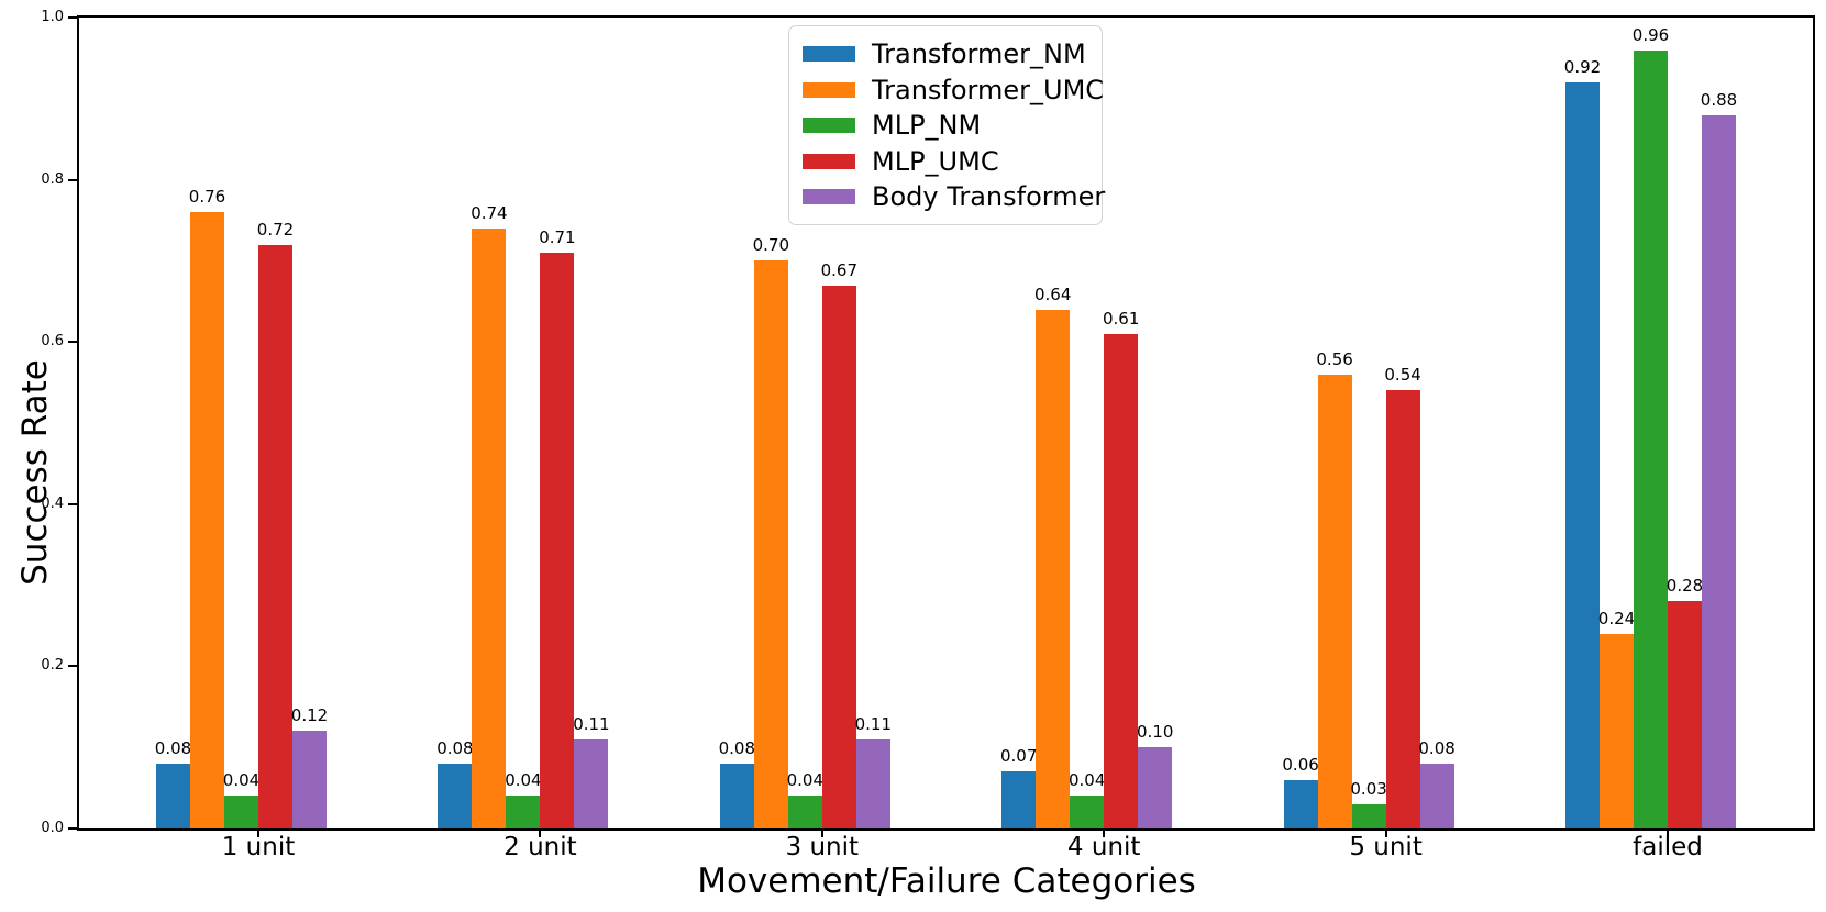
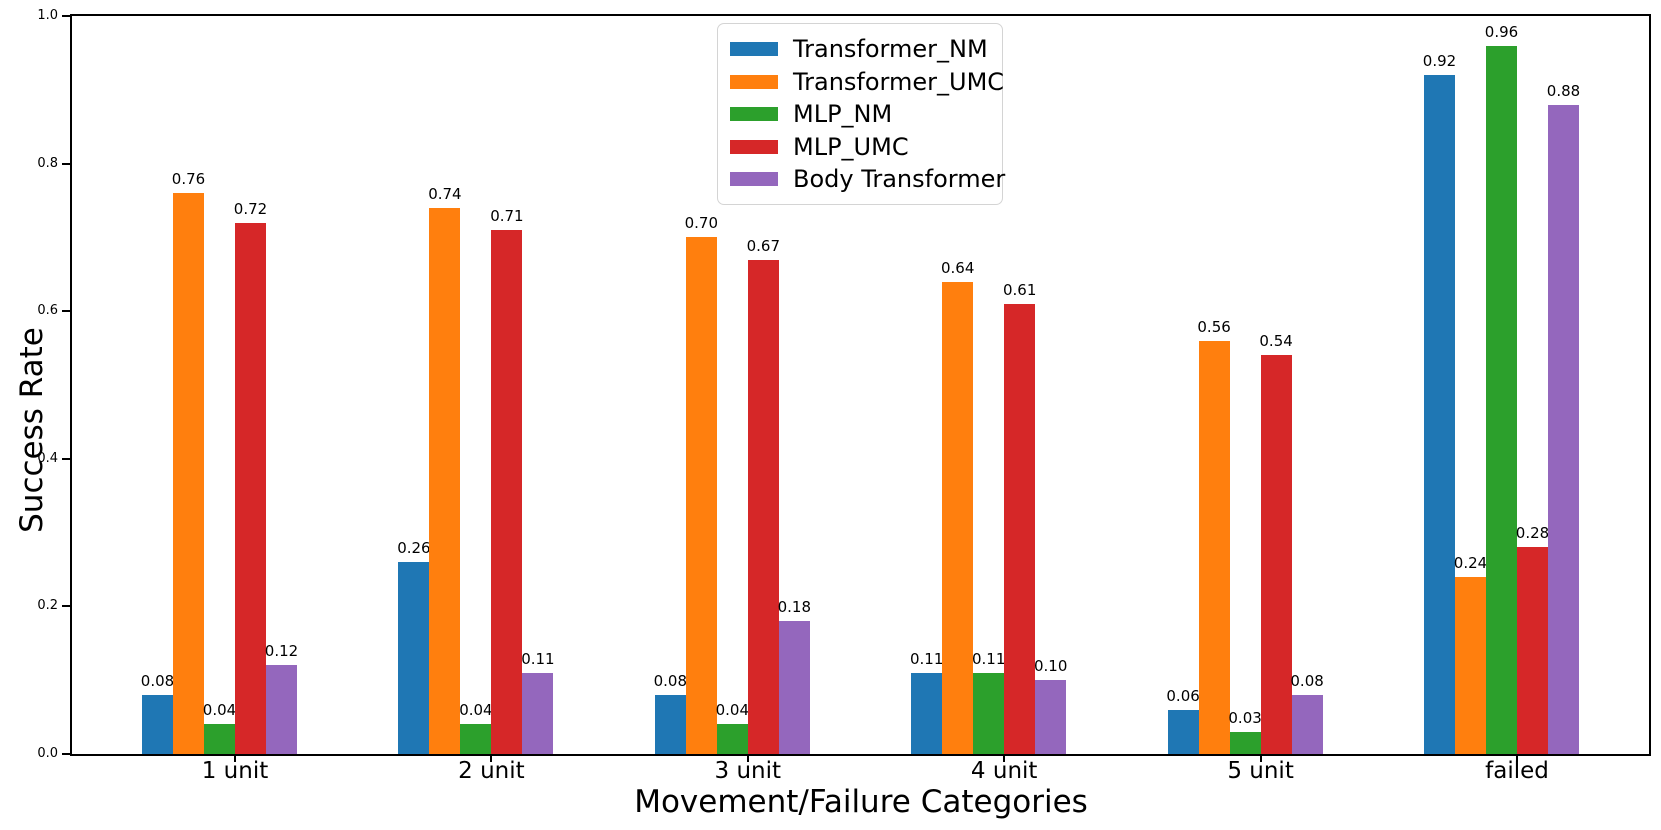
Transformer_NM/2 unit: 0.08 -> 0.26
Body Transformer/3 unit: 0.11 -> 0.18
Transformer_NM/4 unit: 0.07 -> 0.11
MLP_NM/4 unit: 0.04 -> 0.11
